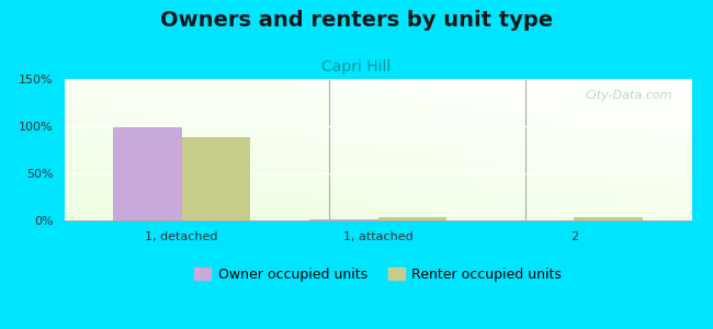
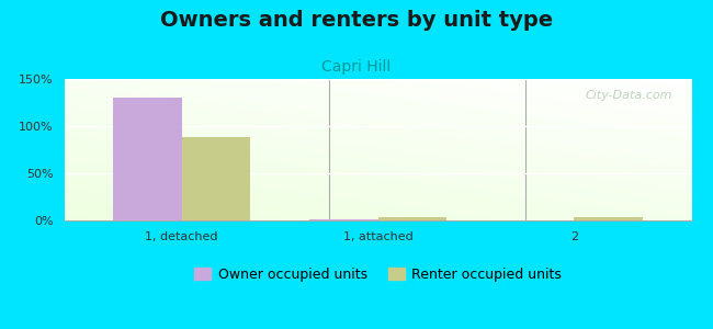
Owner occupied units/1, detached: 99% -> 130%
